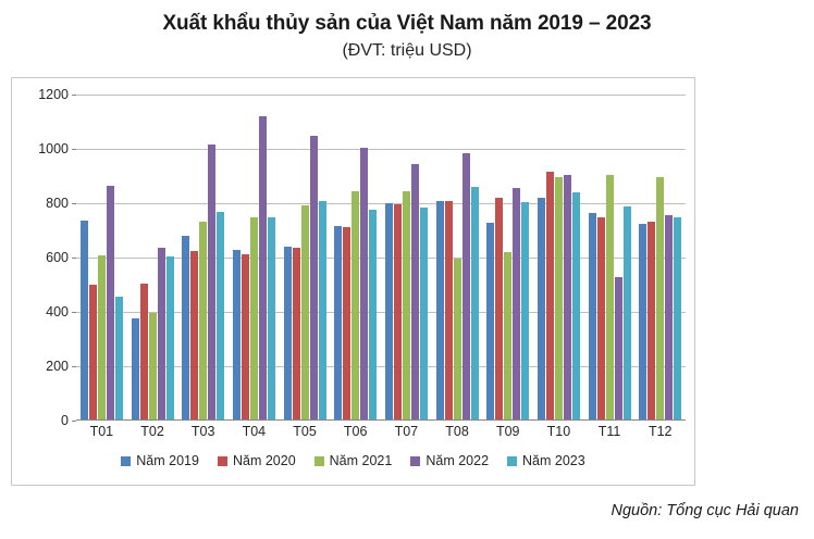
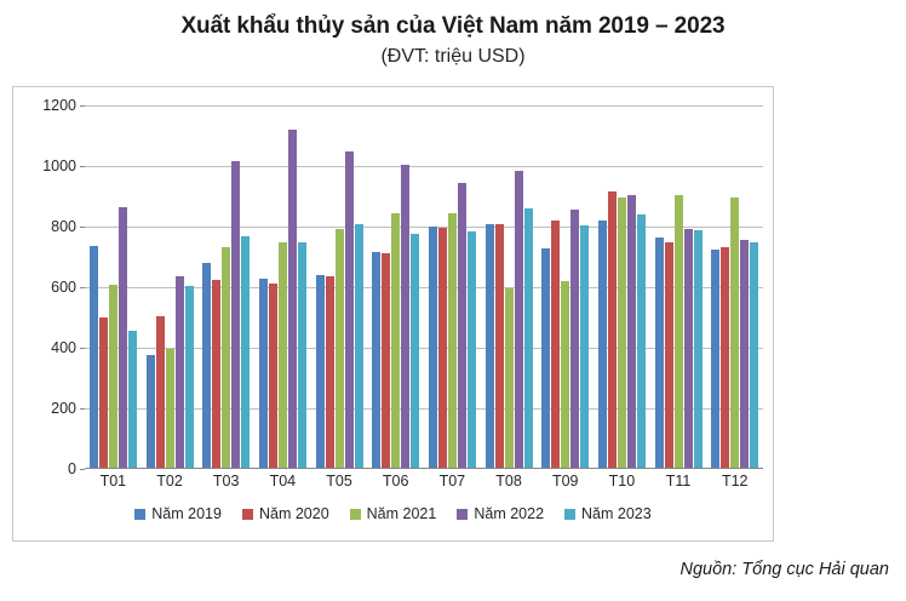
Năm 2022/T11: 530 -> 790
